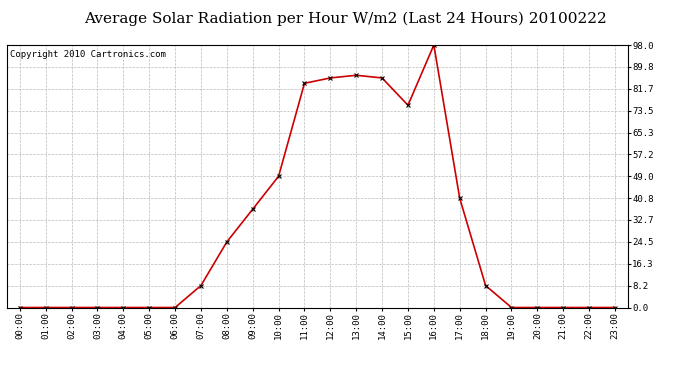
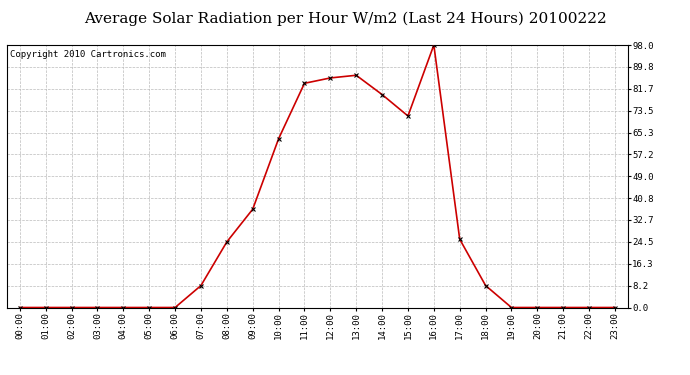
10:00: 49.0 -> 63.0
14:00: 85.7 -> 79.5
15:00: 75.5 -> 71.5
17:00: 40.8 -> 25.5
